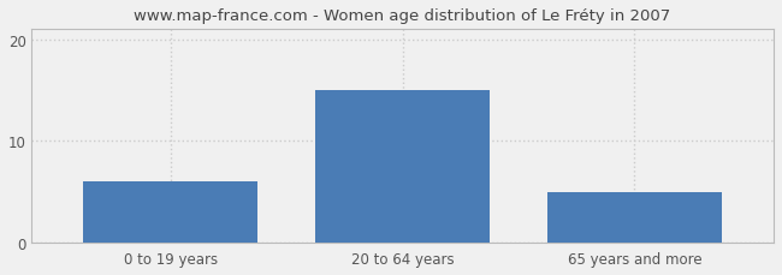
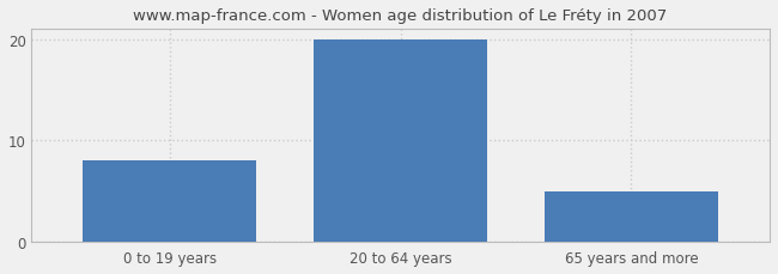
0 to 19 years: 6 -> 8
20 to 64 years: 15 -> 20
